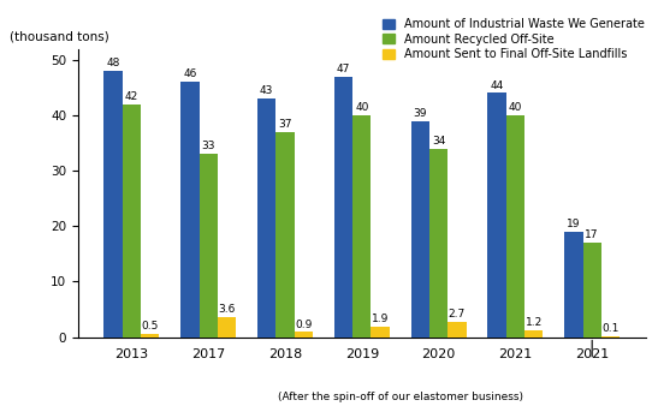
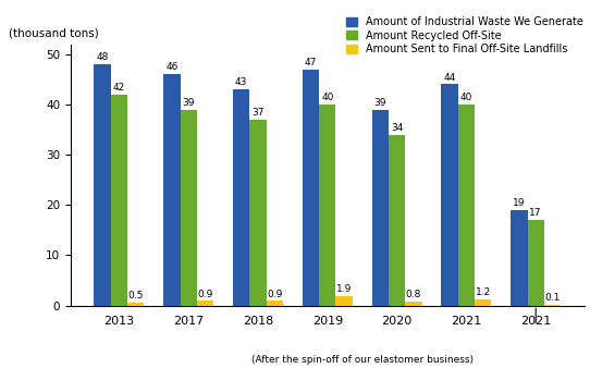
Amount Recycled Off-Site/2017: 33 -> 39
Amount Sent to Final Off-Site Landfills/2017: 3.6 -> 0.9
Amount Sent to Final Off-Site Landfills/2020: 2.7 -> 0.8
